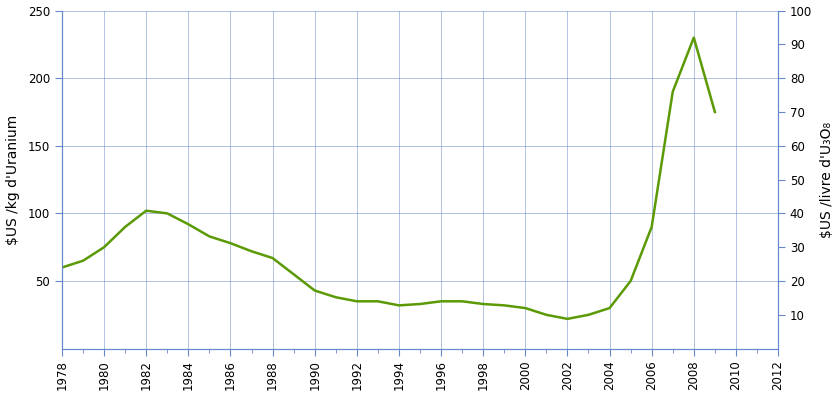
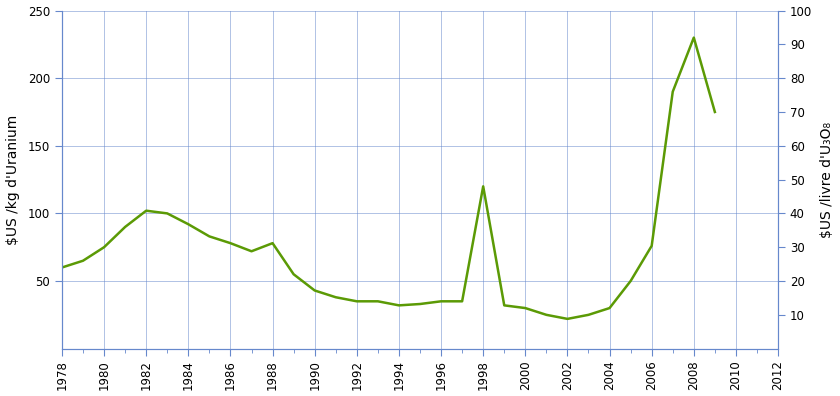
1988: 67 -> 78
1998: 33 -> 120
2006: 90 -> 76
